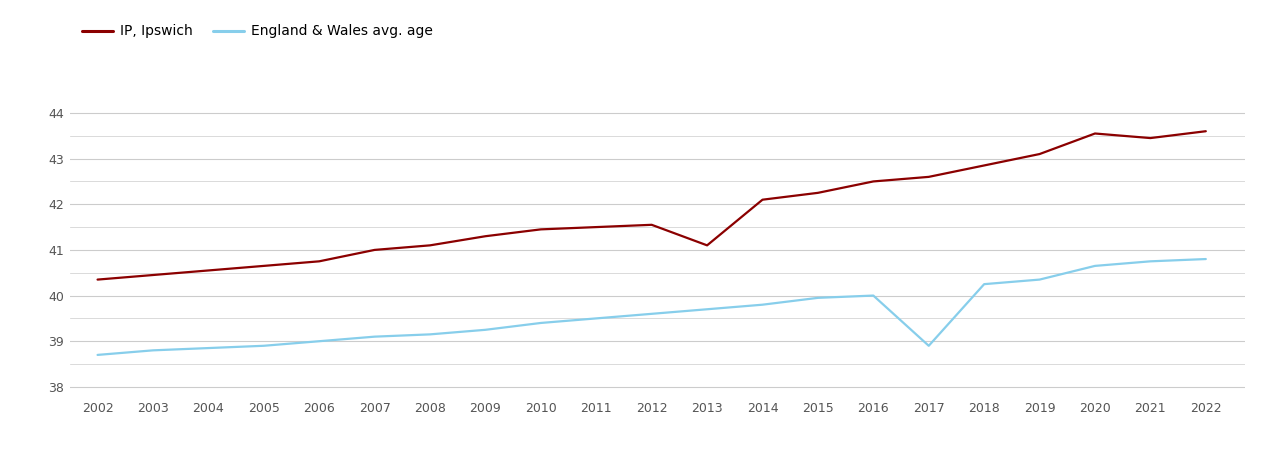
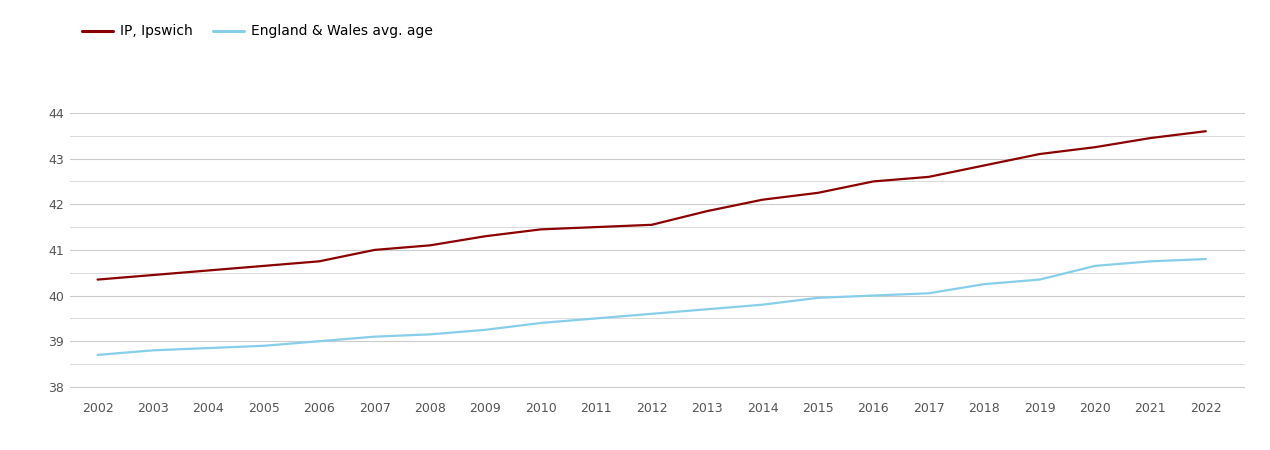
IP, Ipswich/2013: 41.10 -> 41.85
England & Wales avg. age/2017: 38.90 -> 40.05
IP, Ipswich/2020: 43.55 -> 43.25
